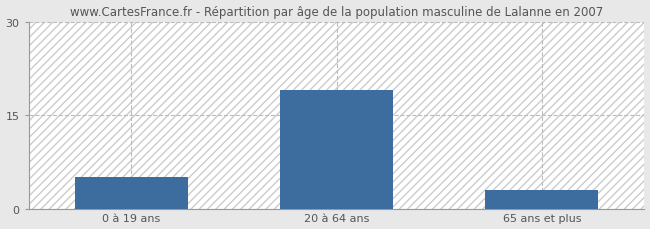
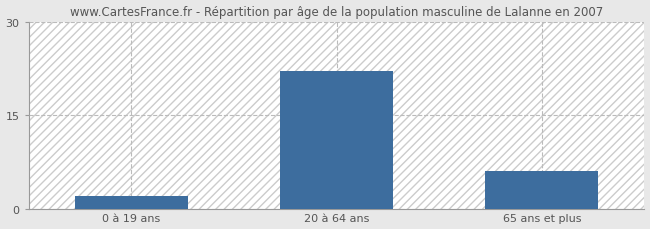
0 à 19 ans: 5 -> 2
20 à 64 ans: 19 -> 22
65 ans et plus: 3 -> 6
